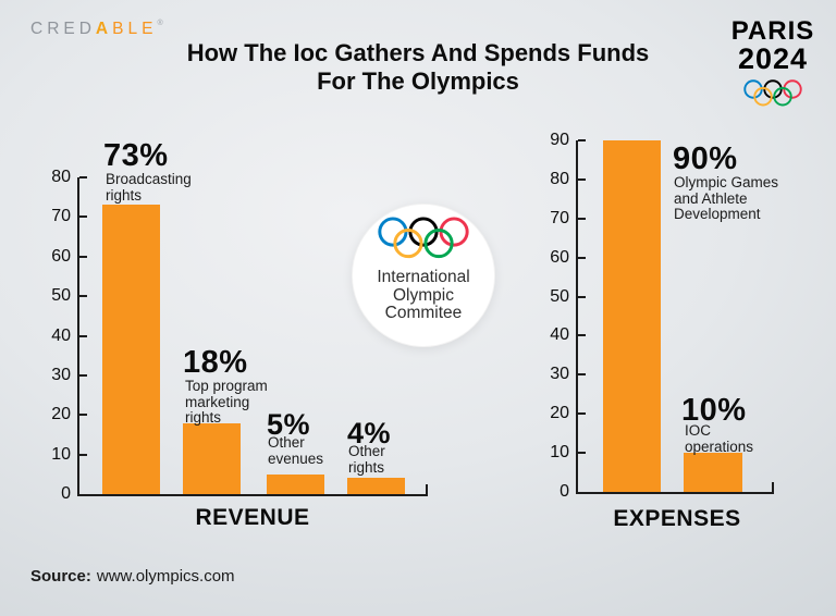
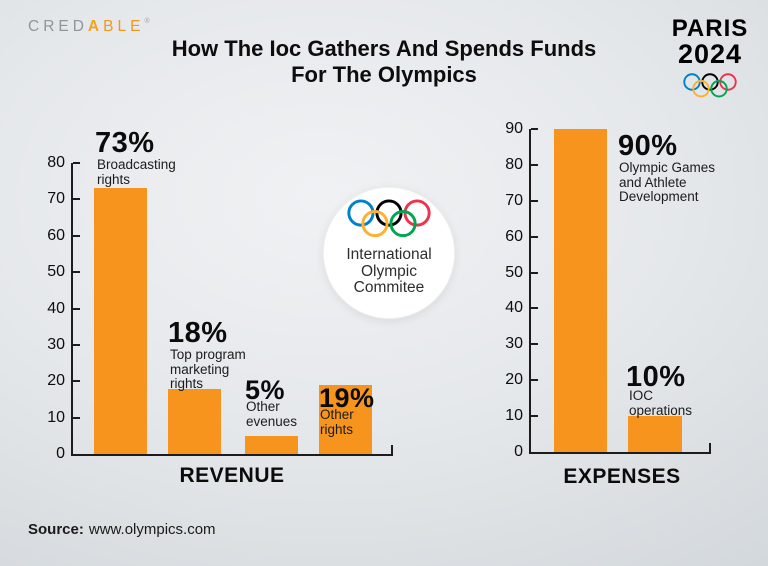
REVENUE/Other rights: 4% -> 19%
